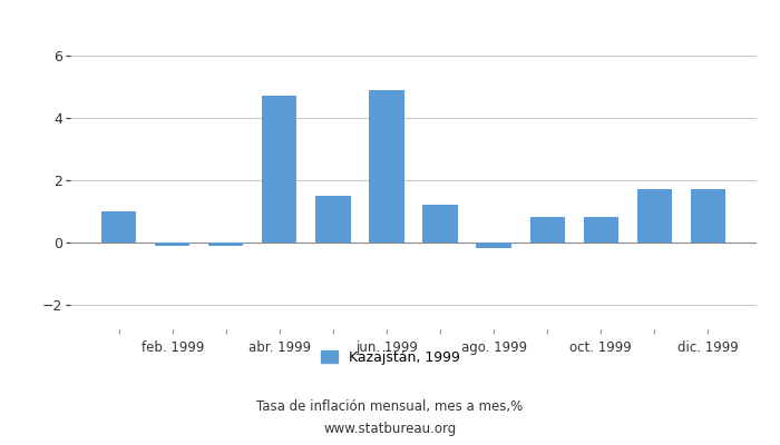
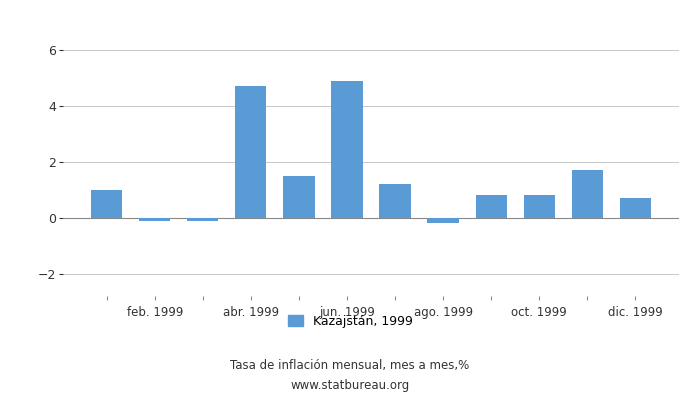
dic. 1999: 1.7 -> 0.7
